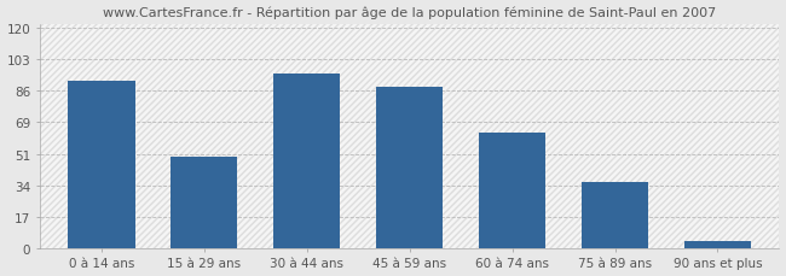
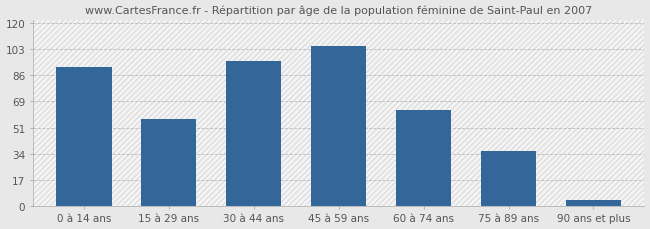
15 à 29 ans: 50 -> 57
45 à 59 ans: 88 -> 105
